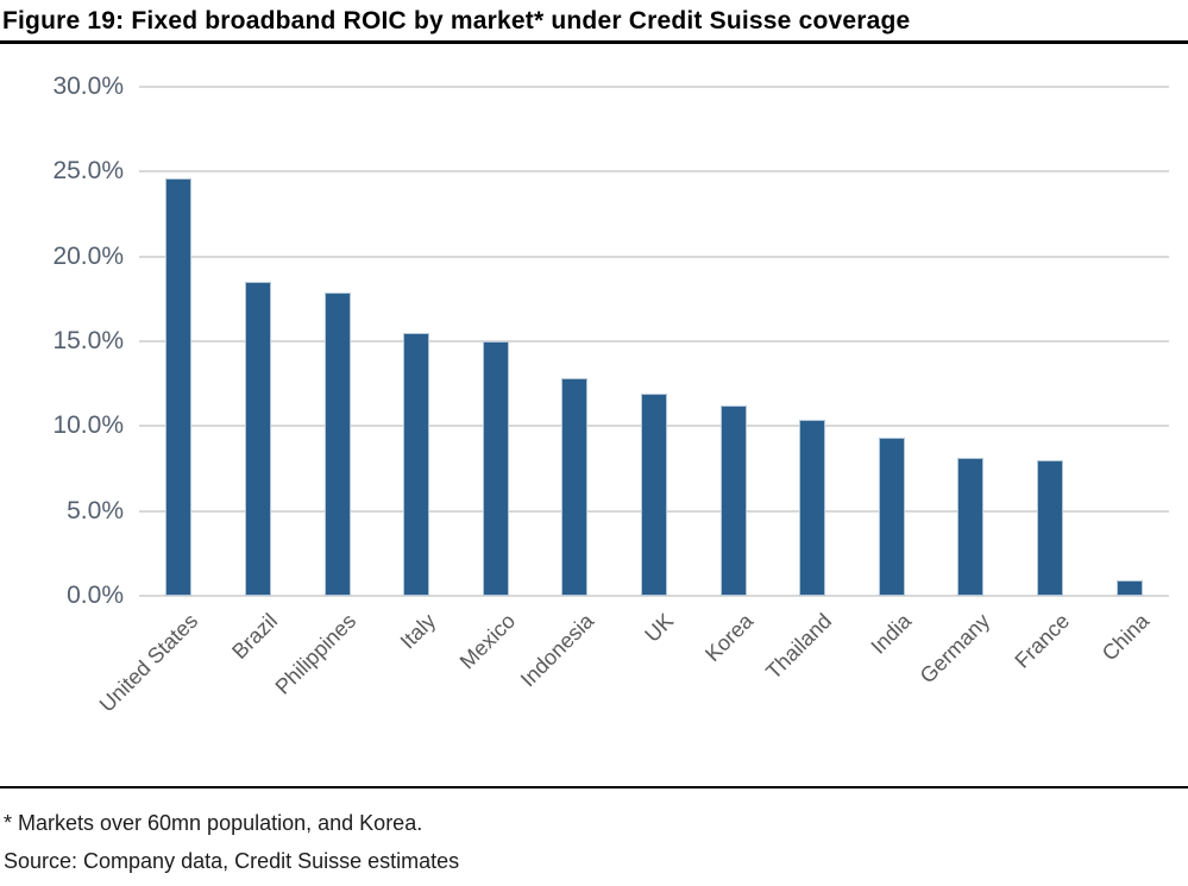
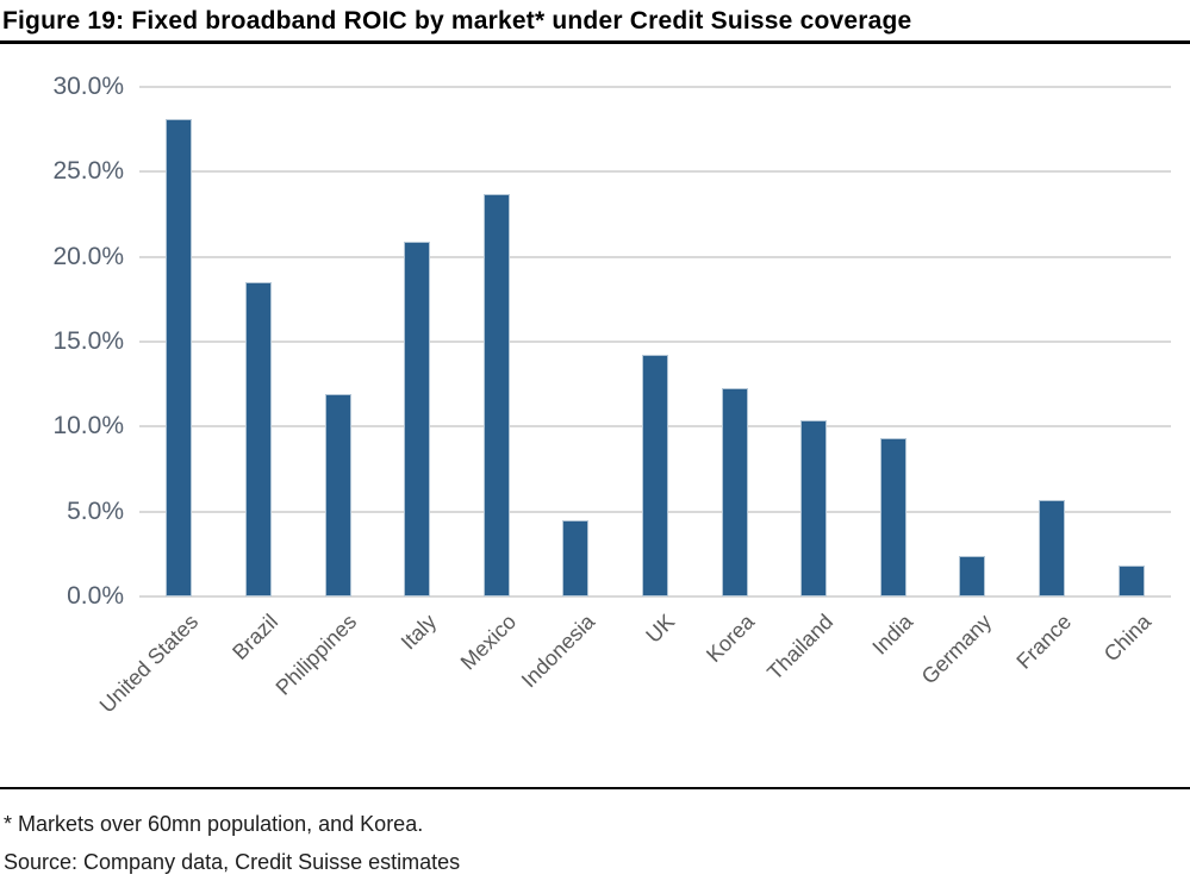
United States: 24.6% -> 28.1%
Philippines: 17.9% -> 11.9%
Italy: 15.5% -> 20.9%
Mexico: 15.0% -> 23.7%
Indonesia: 12.8% -> 4.5%
UK: 11.9% -> 14.2%
Korea: 11.2% -> 12.3%
Germany: 8.1% -> 2.4%
France: 8.0% -> 5.7%
China: 0.9% -> 1.8%
